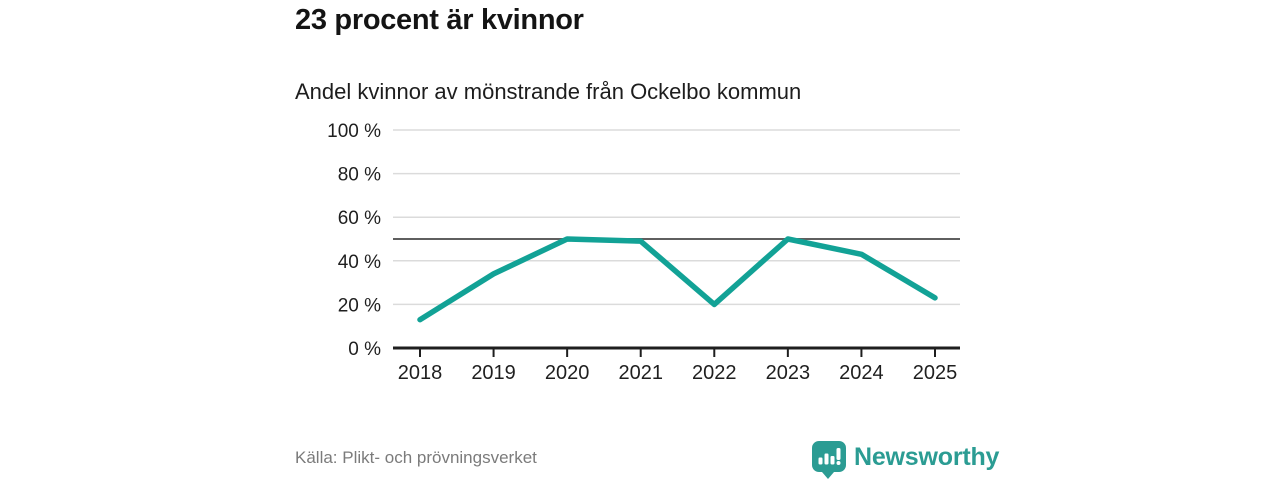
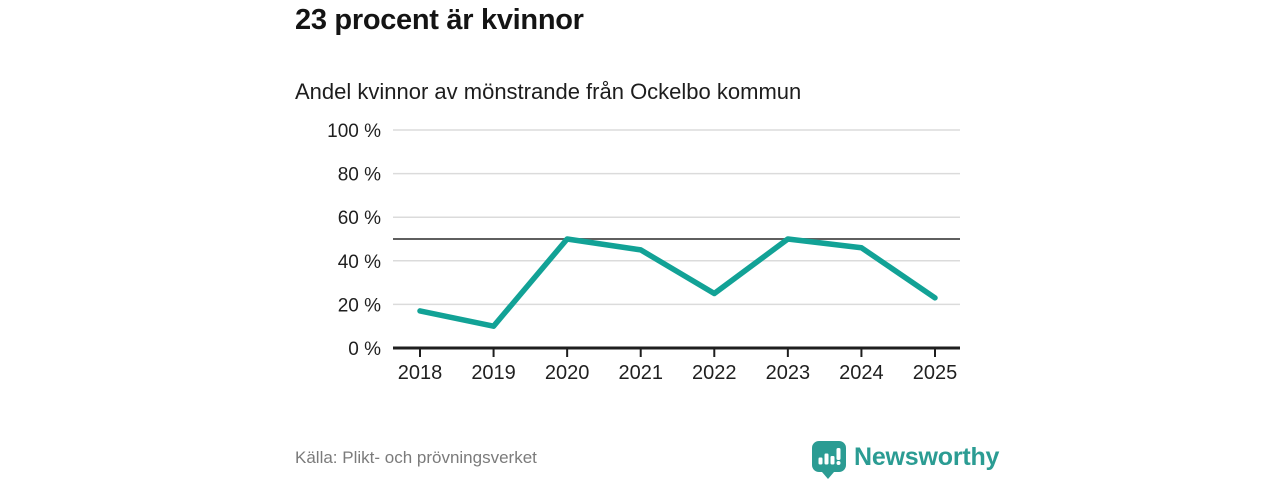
2018: 13% -> 17%
2019: 34% -> 10%
2021: 49% -> 45%
2022: 20% -> 25%
2024: 43% -> 46%
